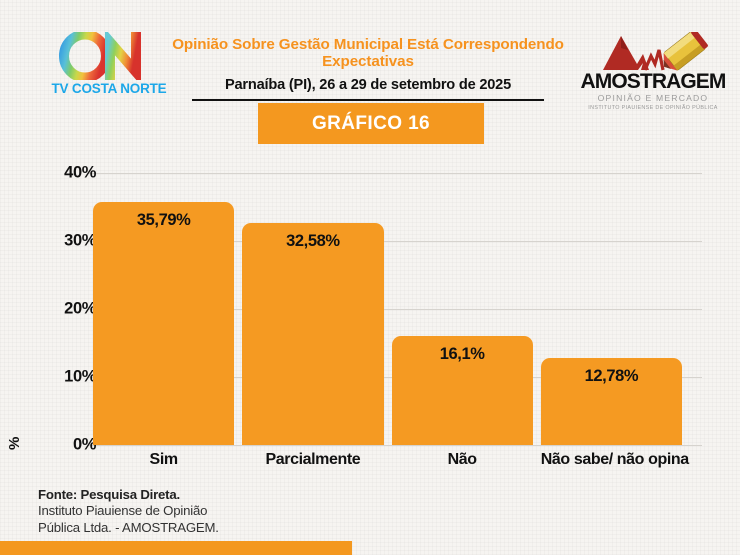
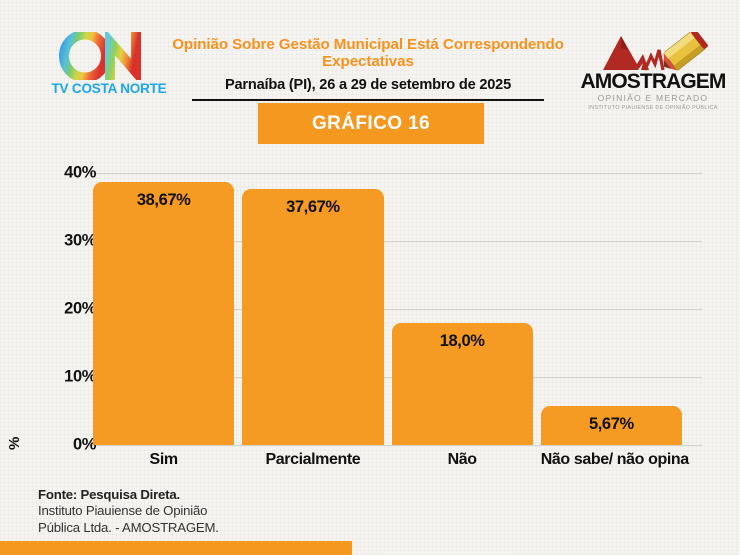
Sim: 35,79% -> 38,67%
Parcialmente: 32,58% -> 37,67%
Não: 16,1% -> 18,0%
Não sabe/ não opina: 12,78% -> 5,67%
